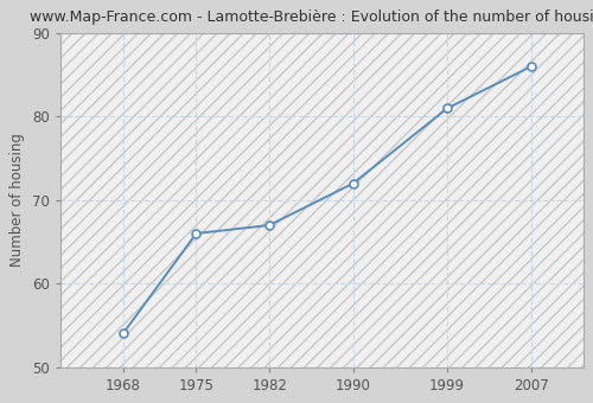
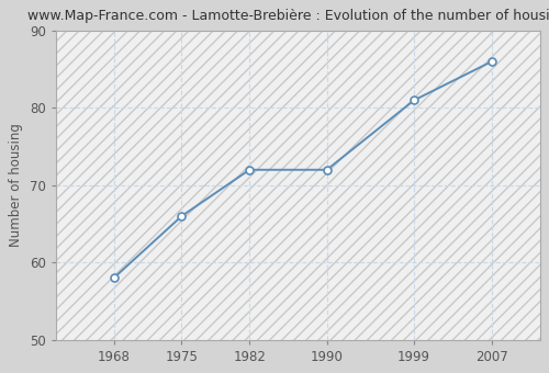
1968: 54 -> 58
1982: 67 -> 72
